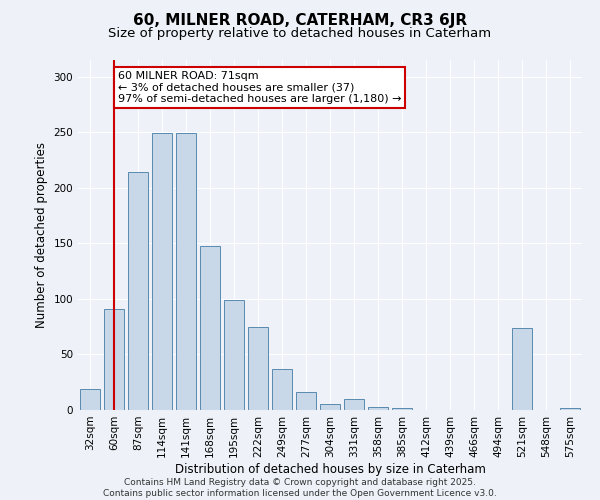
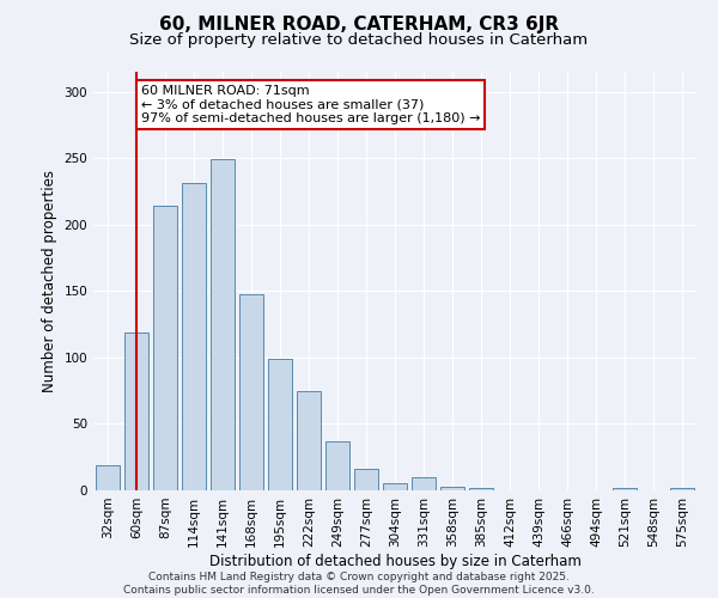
60sqm: 91 -> 119
114sqm: 249 -> 231
521sqm: 74 -> 2
